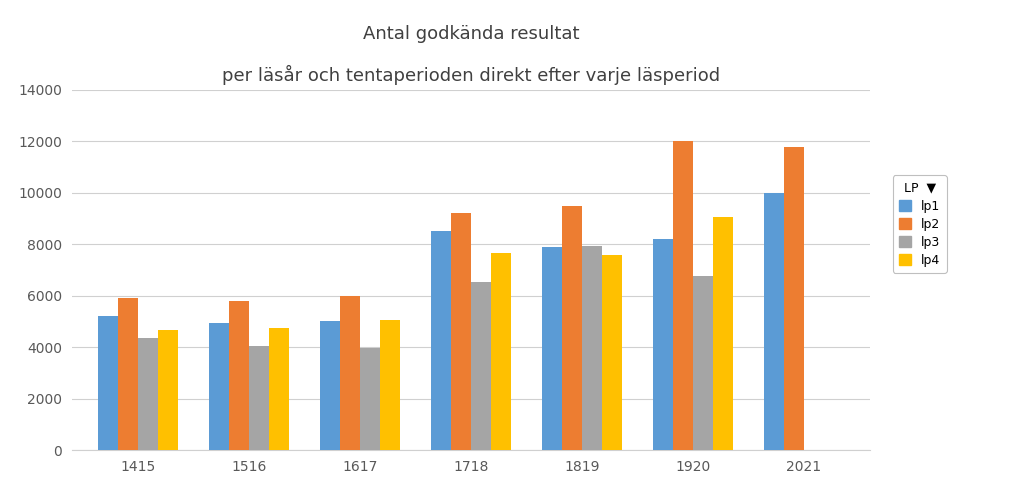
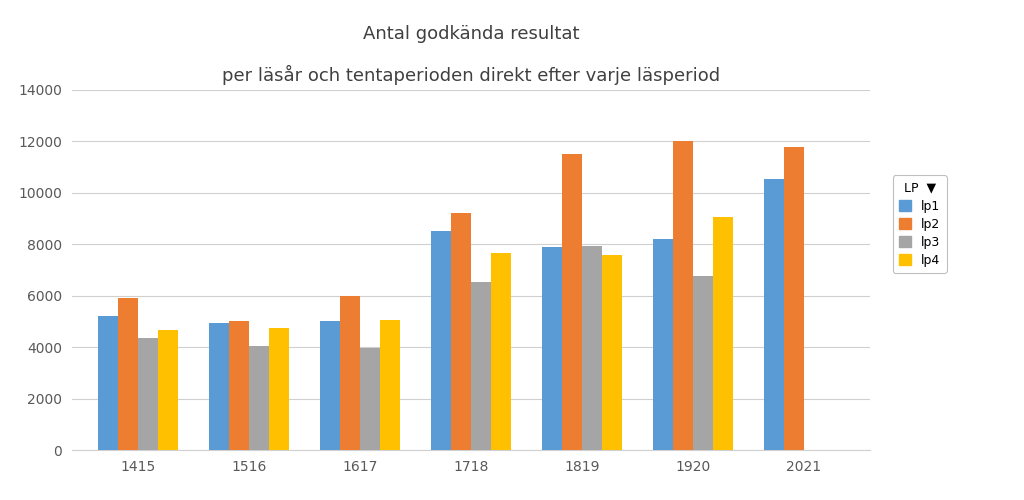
lp2/1516: 5800 -> 5000
lp2/1819: 9500 -> 11500
lp1/2021: 10000 -> 10550
